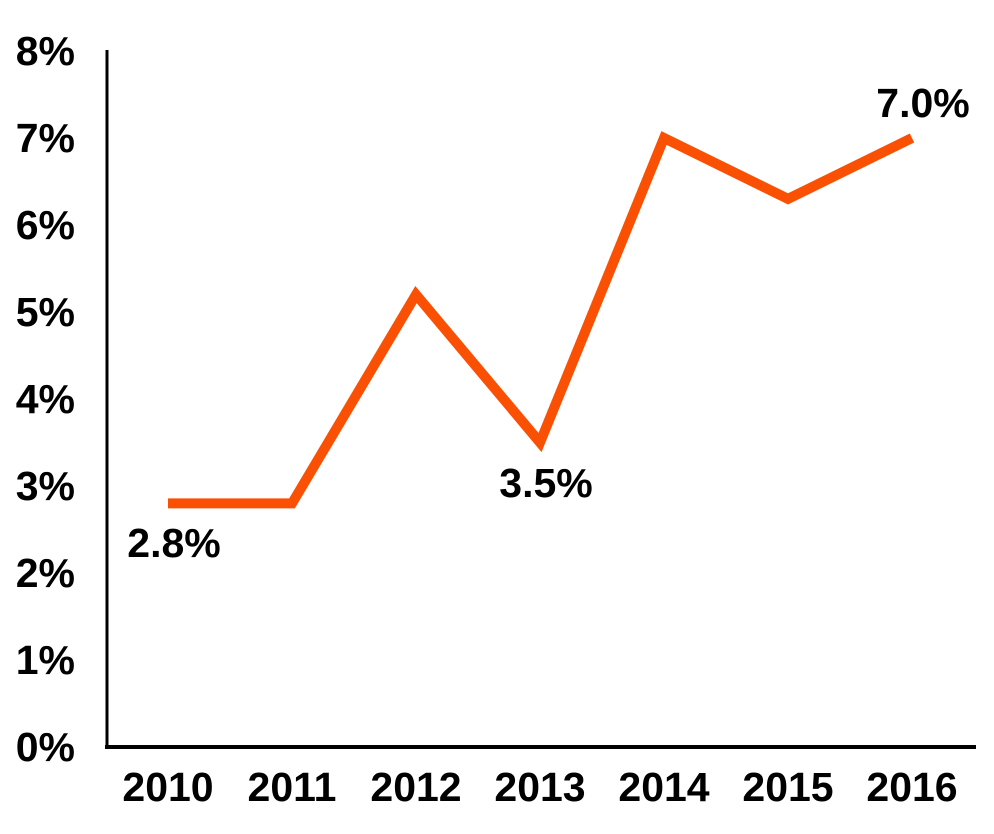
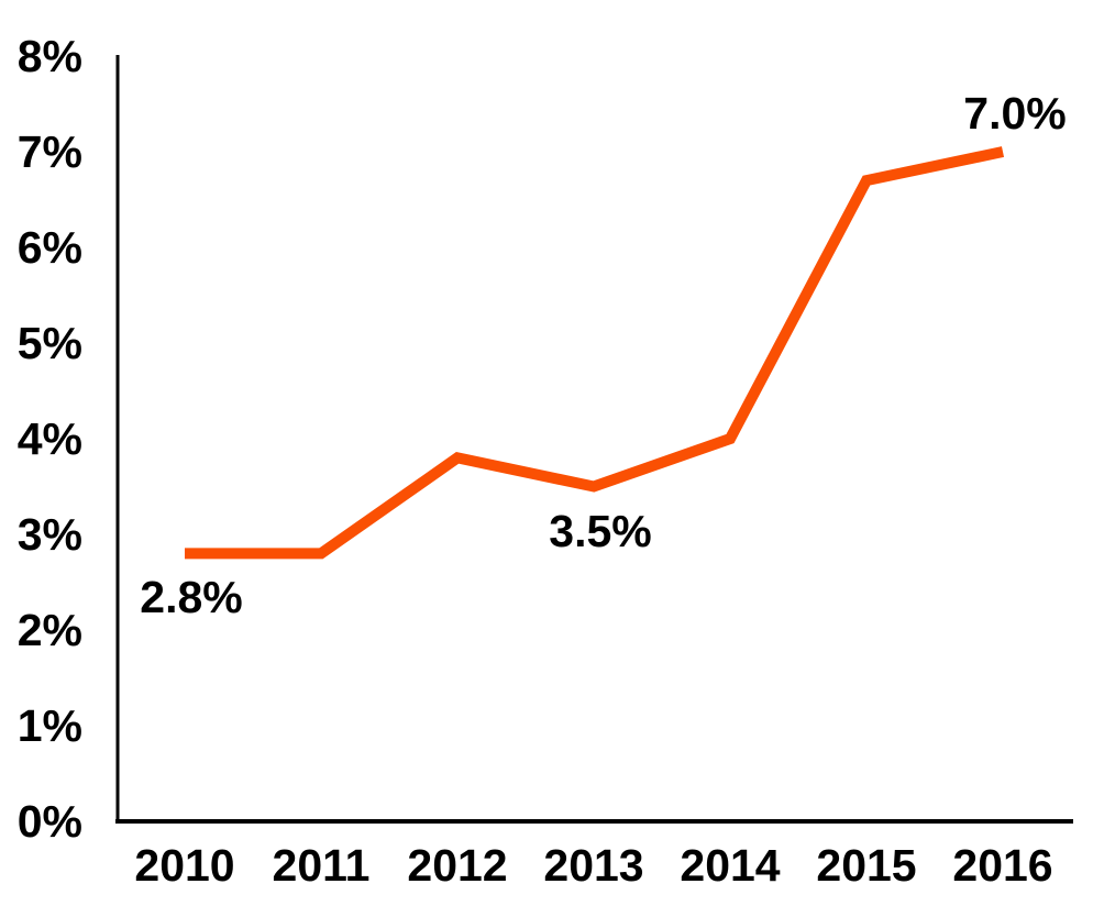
2012: 5.2% -> 3.8%
2014: 7.0% -> 4.0%
2015: 6.3% -> 6.7%
